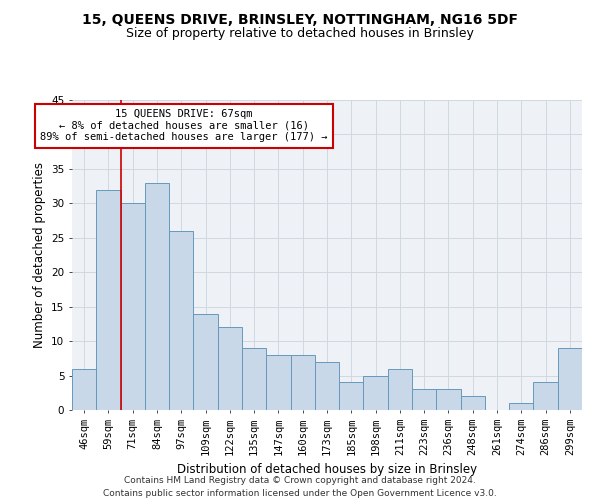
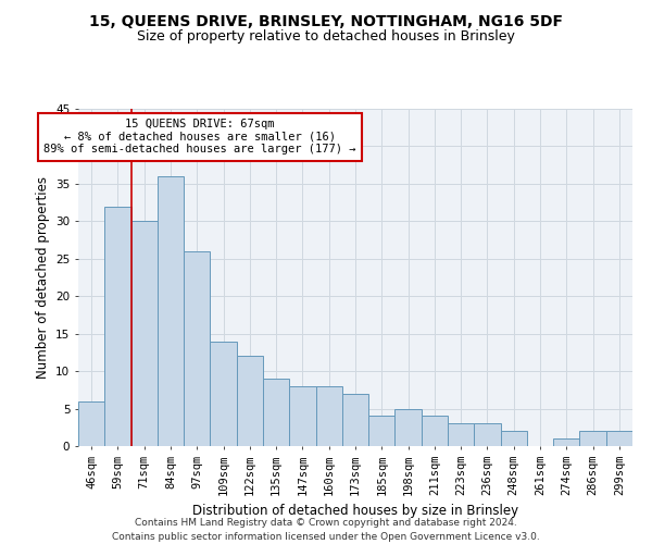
84sqm: 33 -> 36
211sqm: 6 -> 4
286sqm: 4 -> 2
299sqm: 9 -> 2
